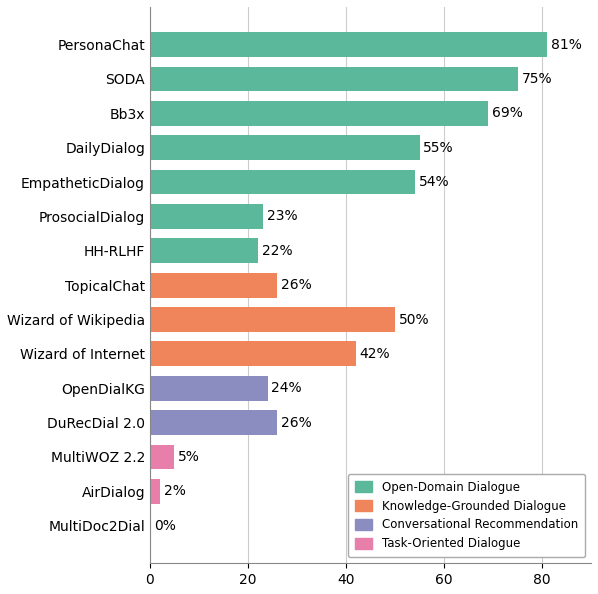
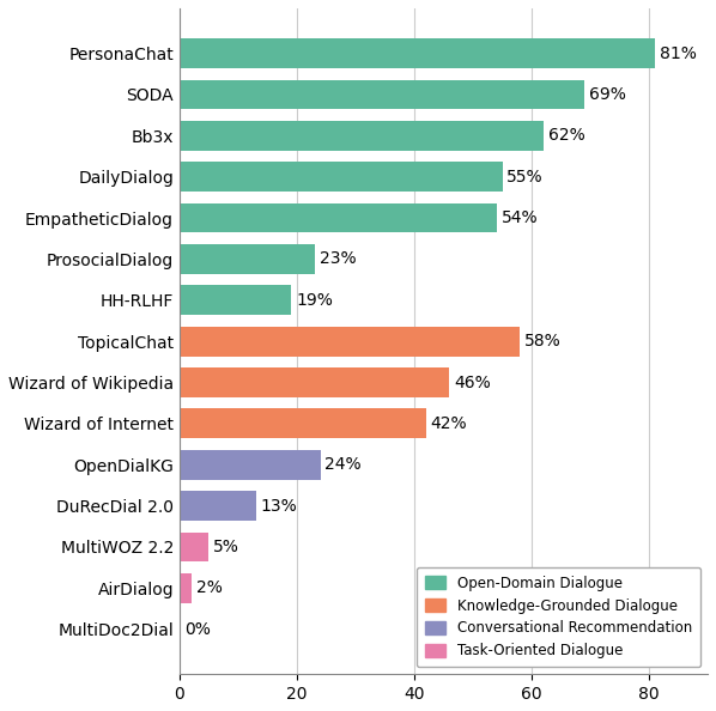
SODA: 75% -> 69%
Bb3x: 69% -> 62%
HH-RLHF: 22% -> 19%
TopicalChat: 26% -> 58%
Wizard of Wikipedia: 50% -> 46%
DuRecDial 2.0: 26% -> 13%
